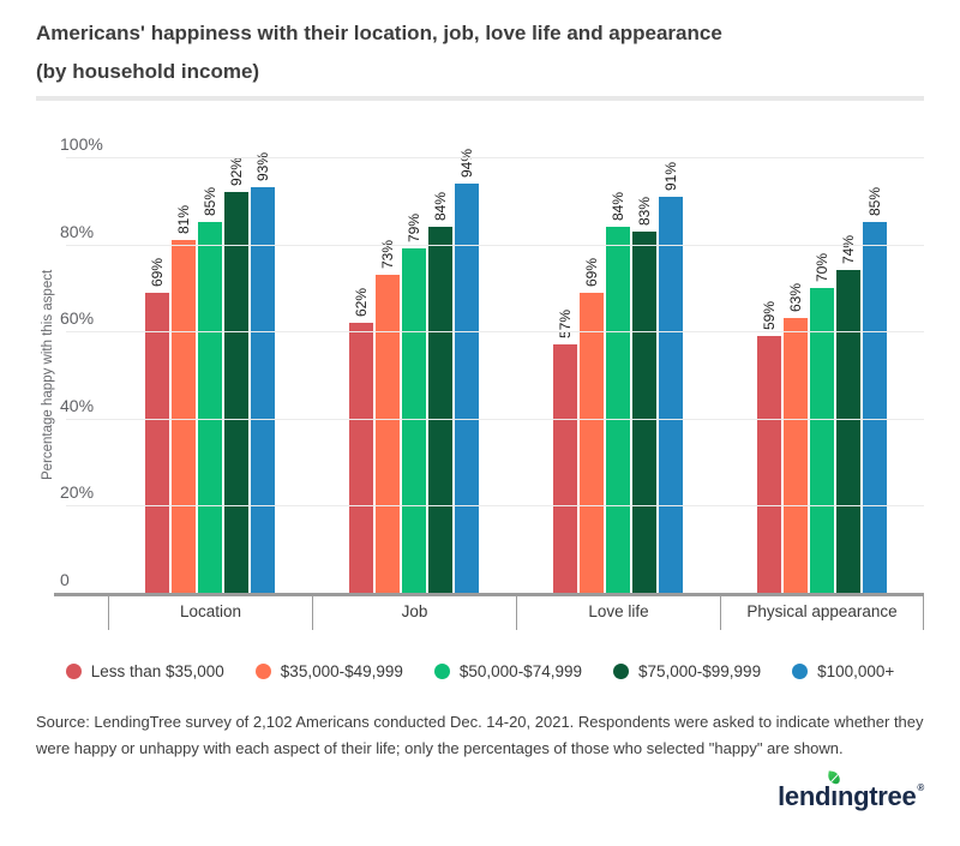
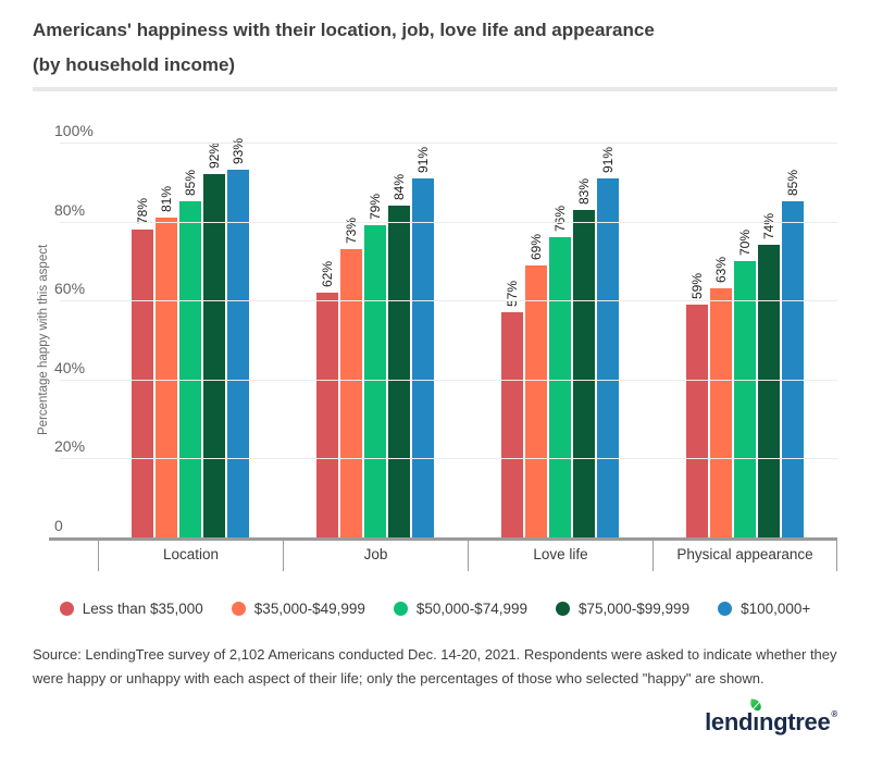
Less than $35,000/Location: 69% -> 78%
$100,000+/Job: 94% -> 91%
$50,000-$74,999/Love life: 84% -> 76%
